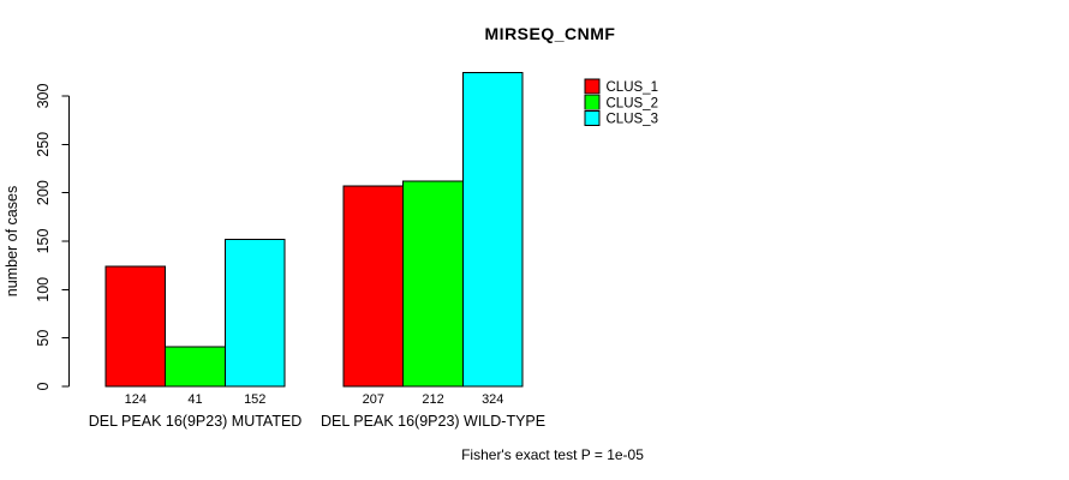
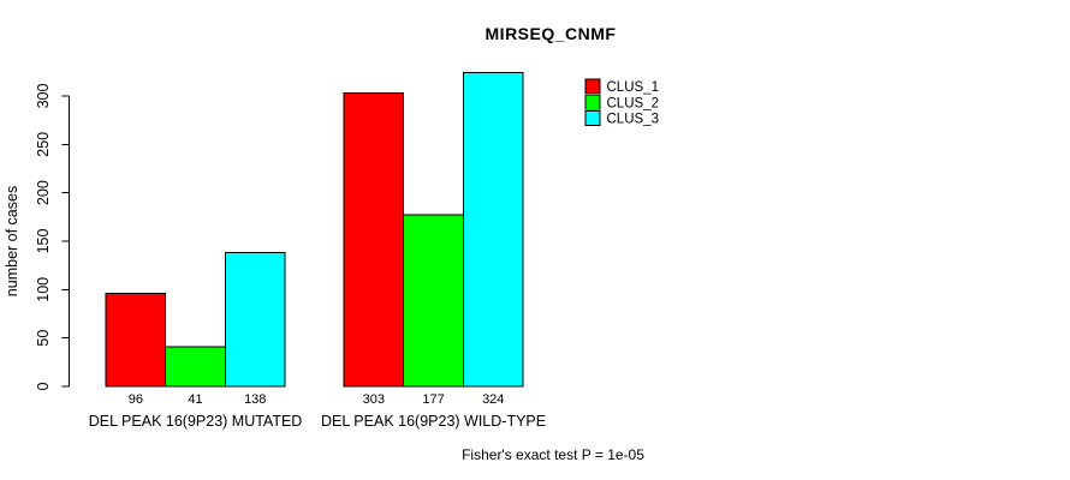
CLUS_1/DEL PEAK 16(9P23) MUTATED: 124 -> 96
CLUS_3/DEL PEAK 16(9P23) MUTATED: 152 -> 138
CLUS_1/DEL PEAK 16(9P23) WILD-TYPE: 207 -> 303
CLUS_2/DEL PEAK 16(9P23) WILD-TYPE: 212 -> 177
